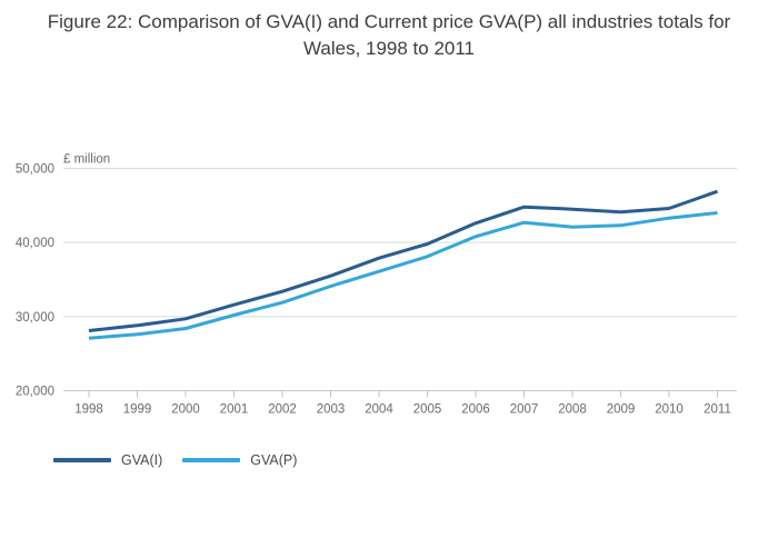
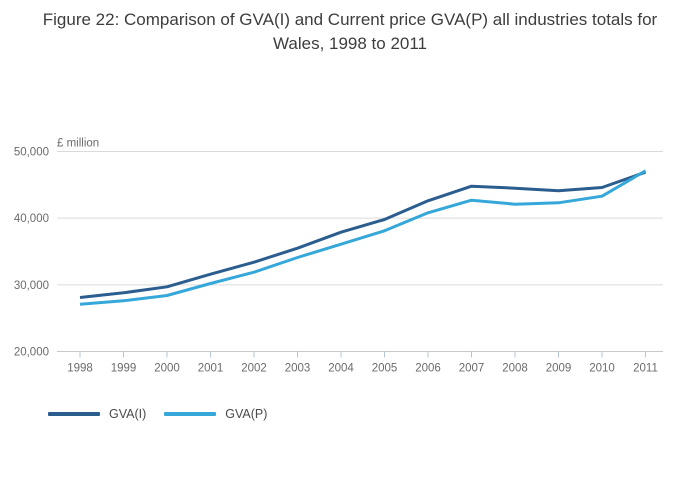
GVA(P)/2011: 44000 -> 47000
